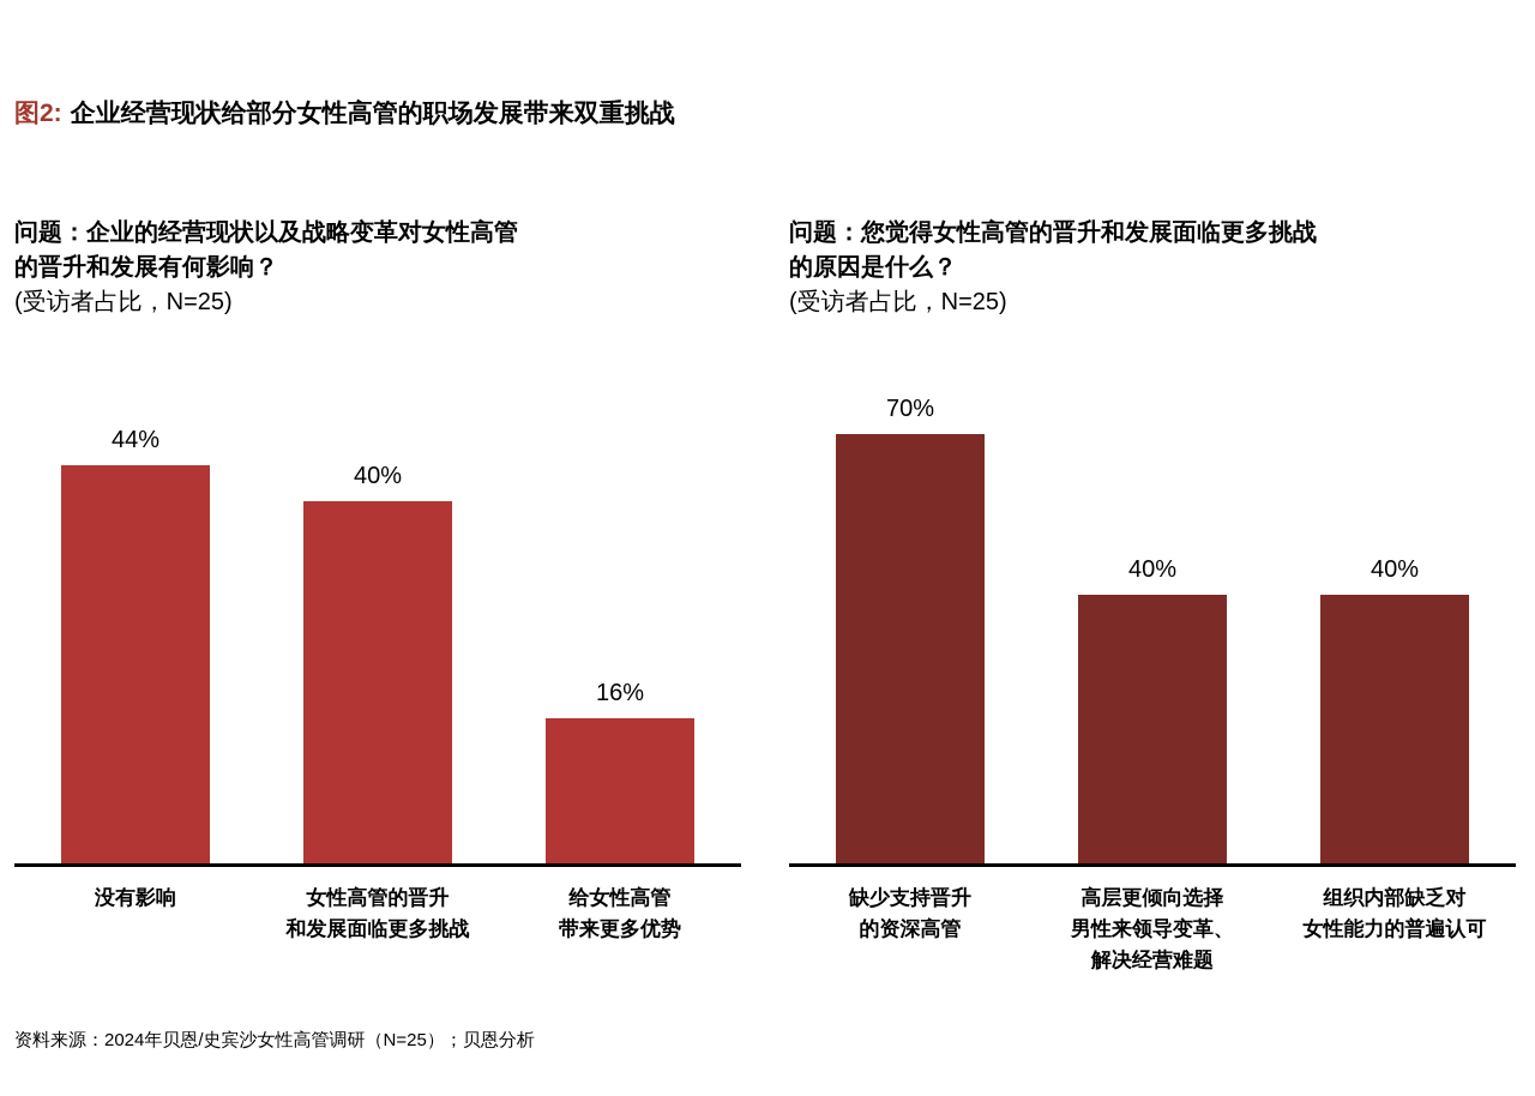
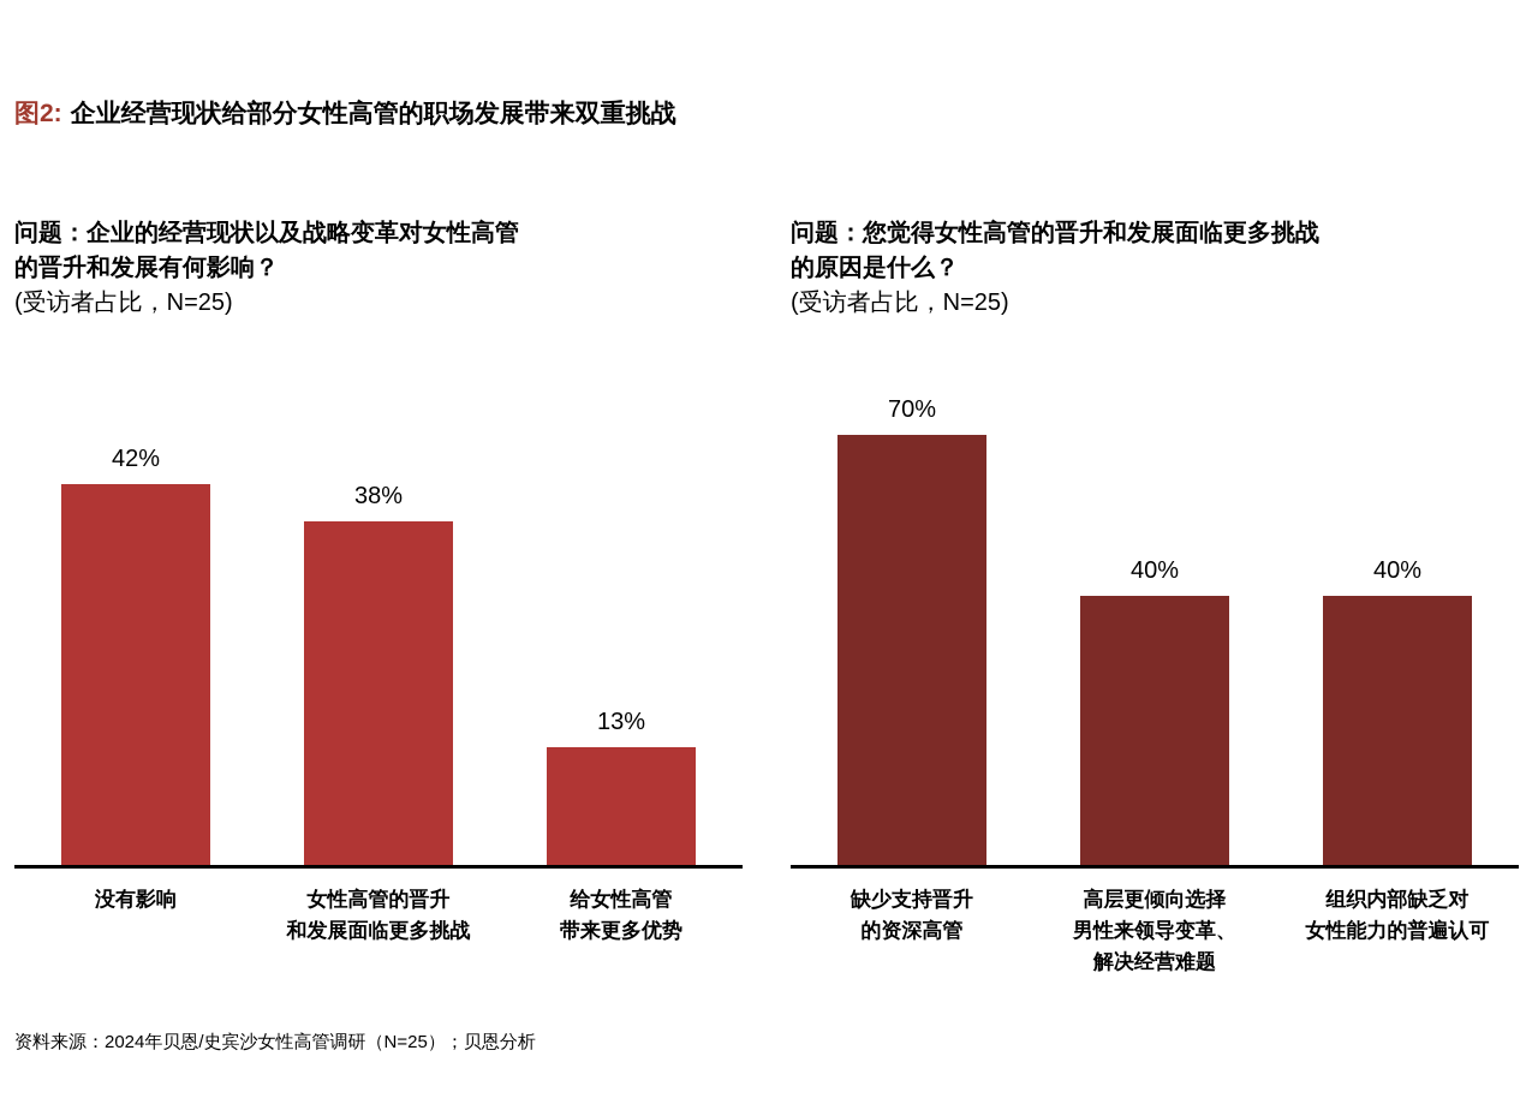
问题：企业的经营现状以及战略变革对女性高管的晋升和发展有何影响？/没有影响: 44% -> 42%
问题：企业的经营现状以及战略变革对女性高管的晋升和发展有何影响？/女性高管的晋升和发展面临更多挑战: 40% -> 38%
问题：企业的经营现状以及战略变革对女性高管的晋升和发展有何影响？/给女性高管带来更多优势: 16% -> 13%
